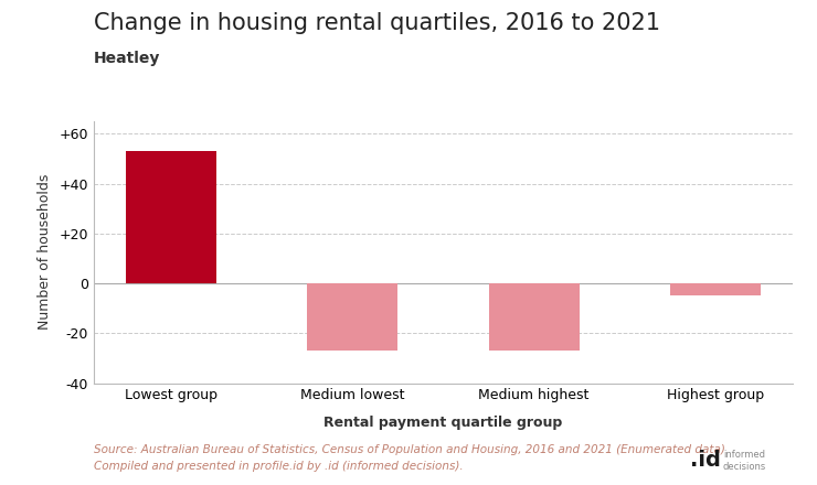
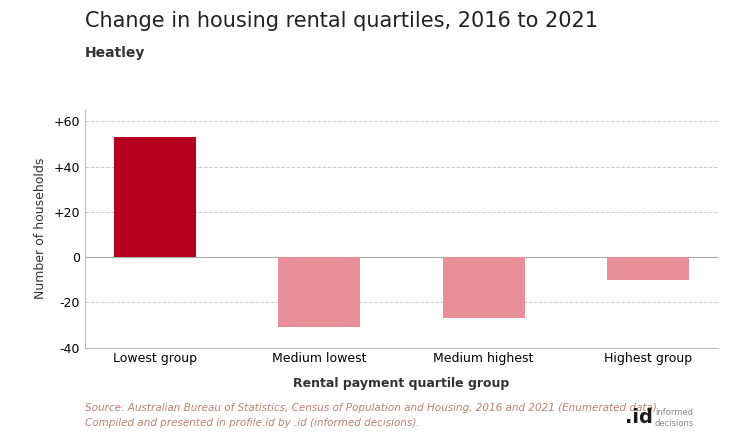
Medium lowest: -27 -> -31
Highest group: -5 -> -10
